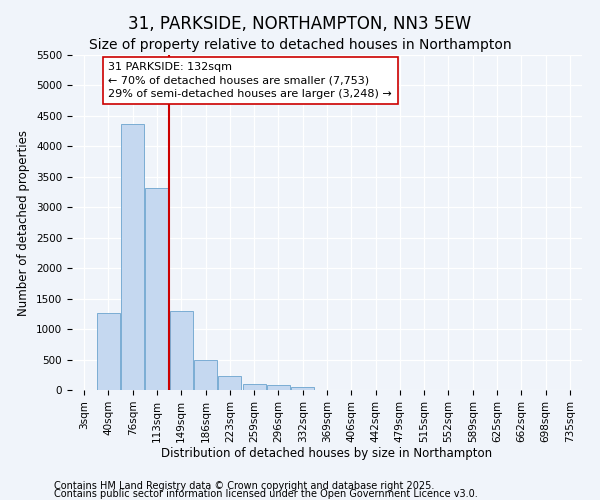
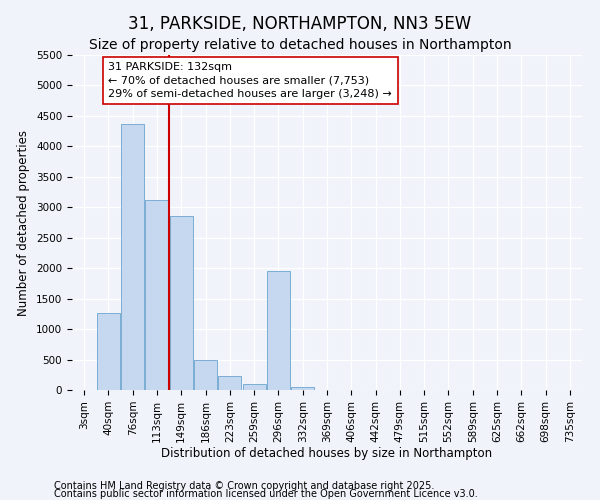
113sqm: 3320 -> 3120
149sqm: 1290 -> 2860
296sqm: 80 -> 1960
